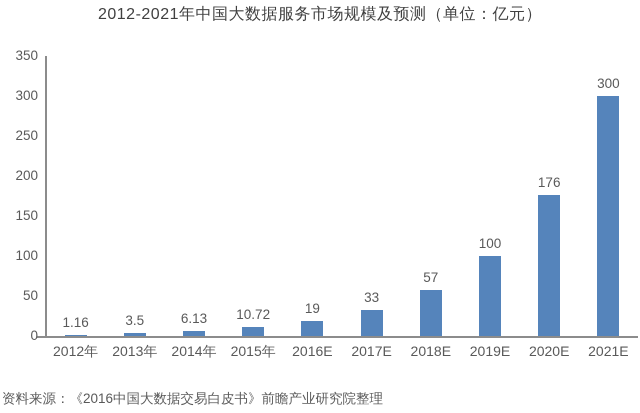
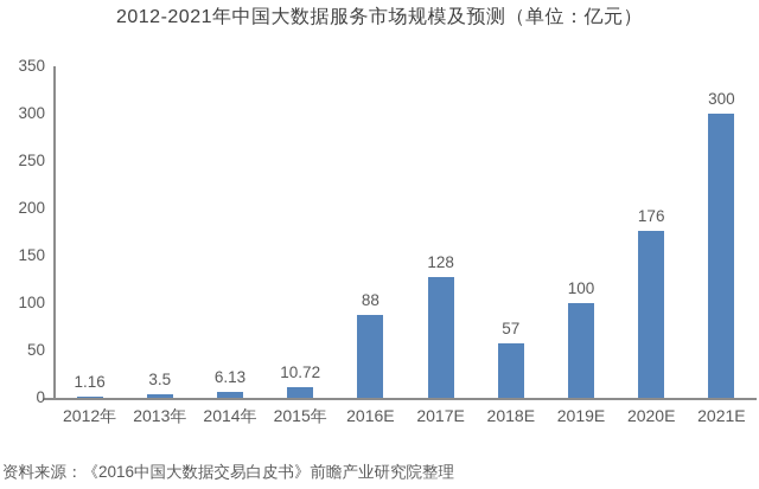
2016E: 19 -> 88
2017E: 33 -> 128
